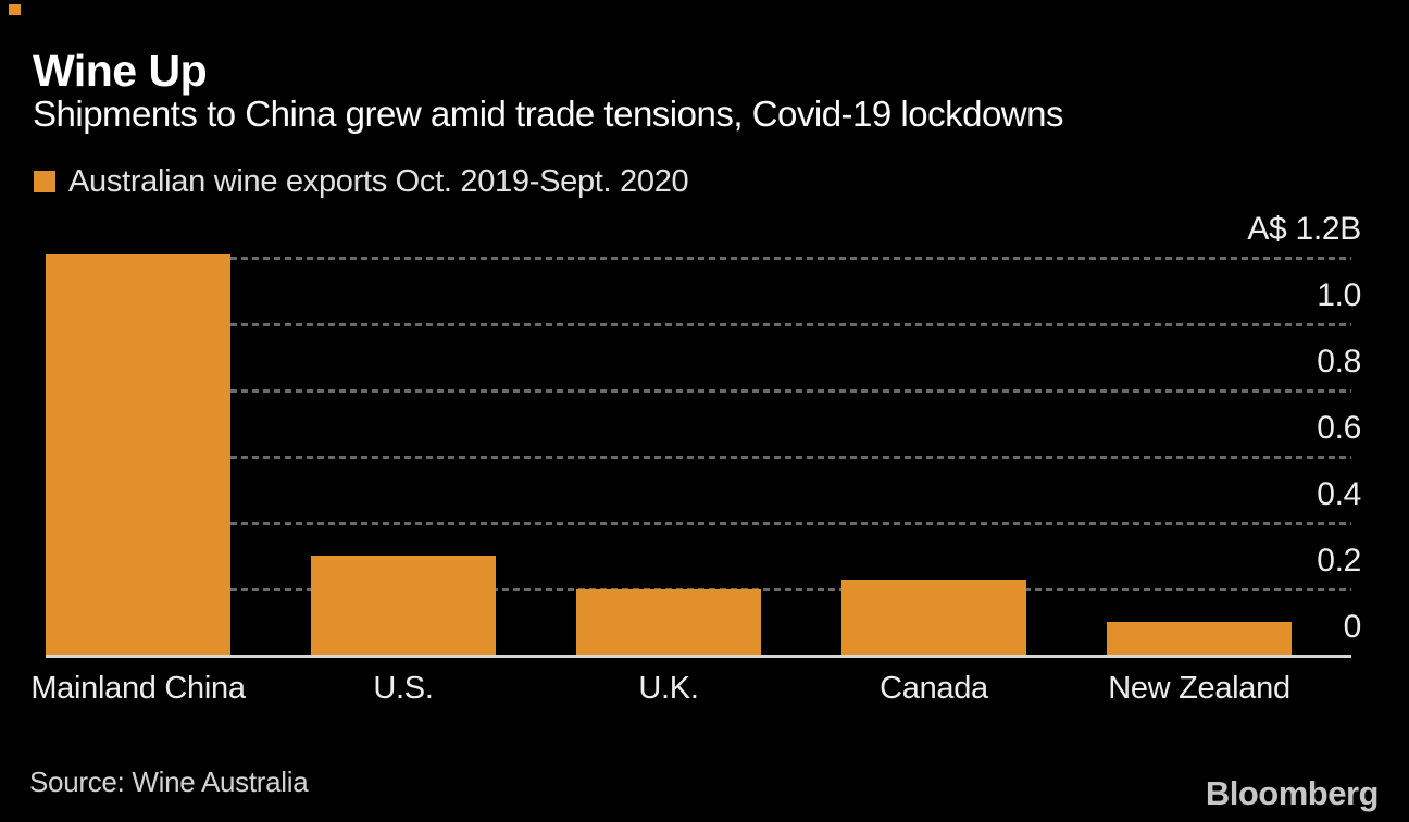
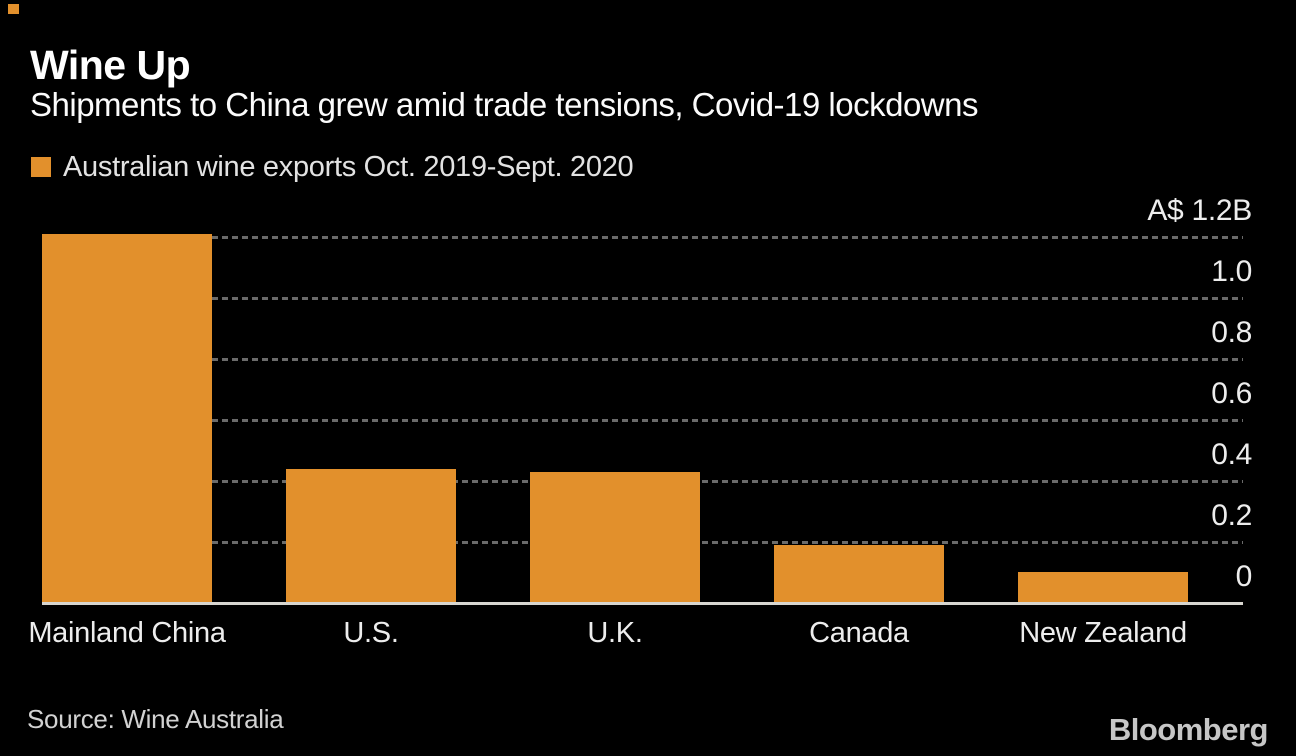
U.S.: 0.30 -> 0.44
U.K.: 0.20 -> 0.43
Canada: 0.23 -> 0.19
